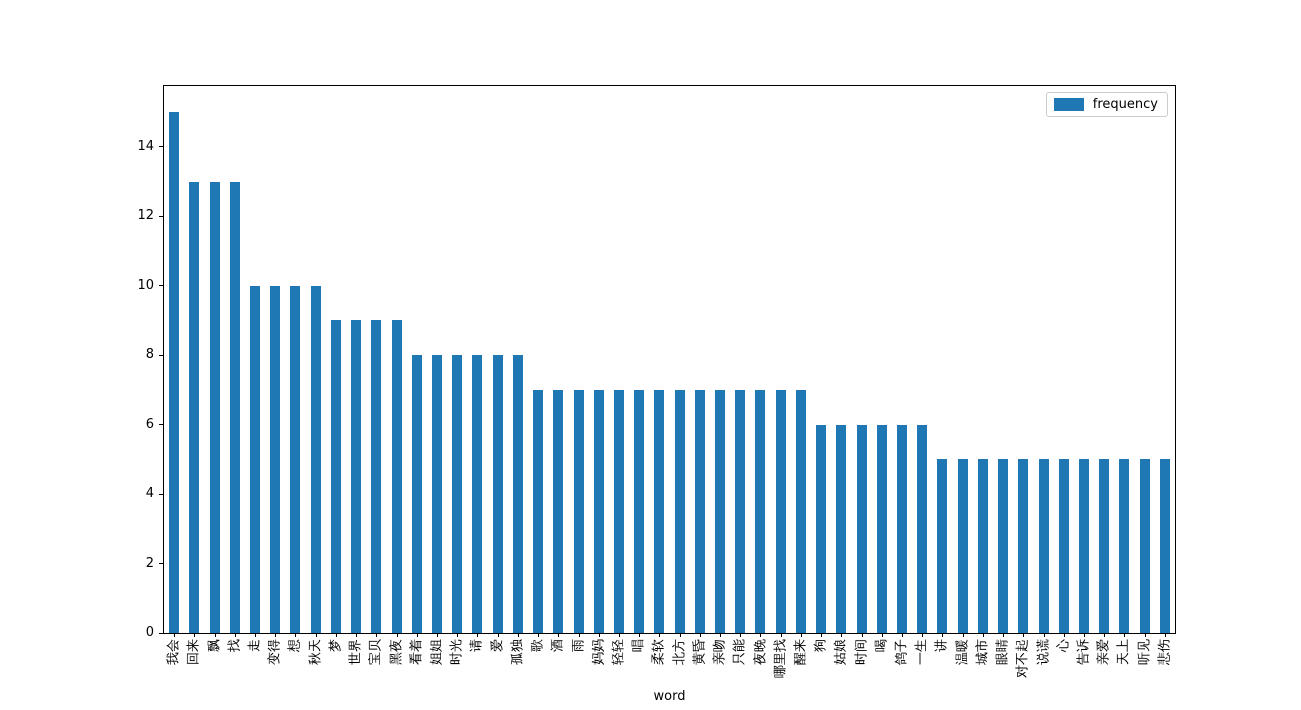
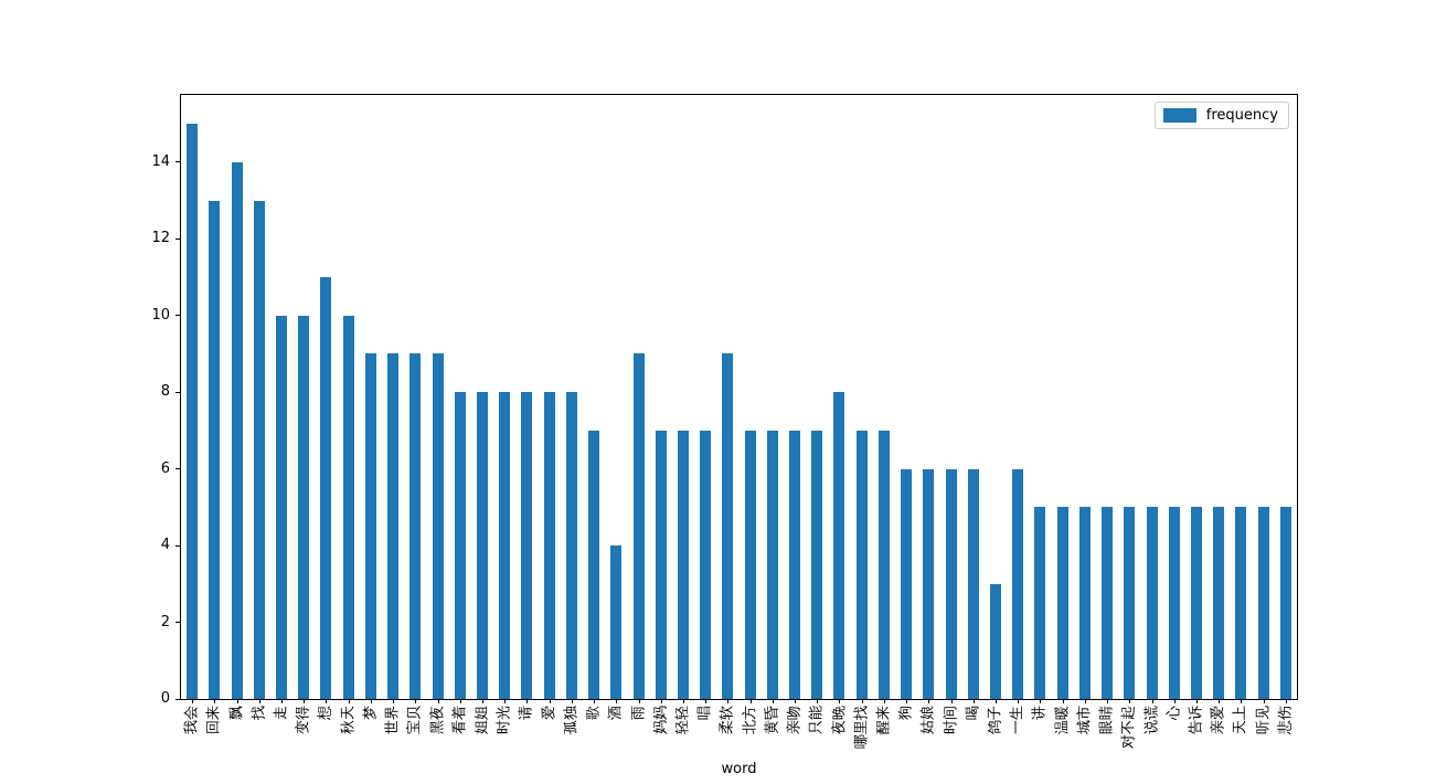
飘: 13 -> 14
想: 10 -> 11
酒: 7 -> 4
雨: 7 -> 9
柔软: 7 -> 9
夜晚: 7 -> 8
鸽子: 6 -> 3
